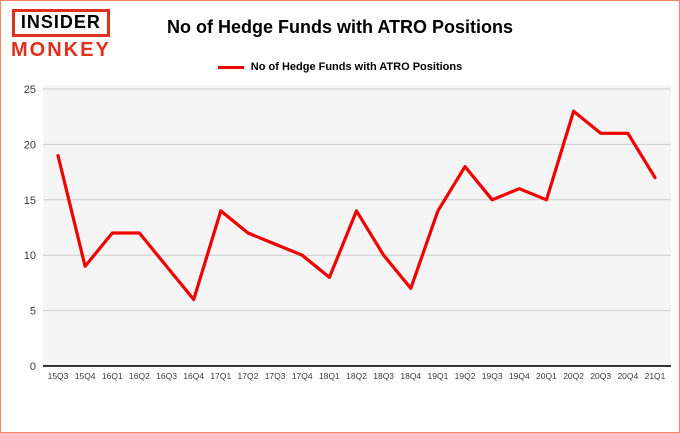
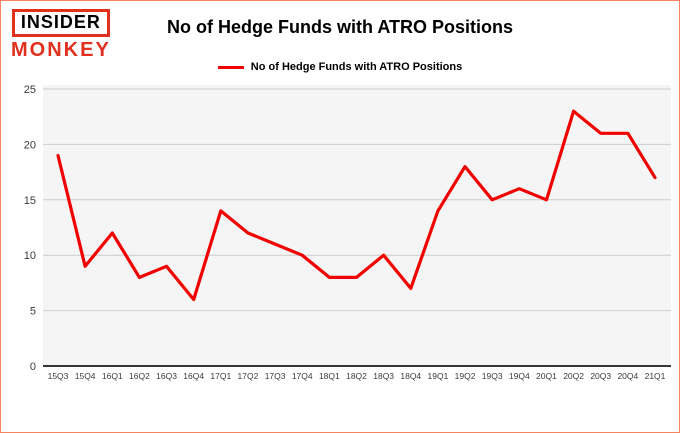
16Q2: 12 -> 8
18Q2: 14 -> 8
